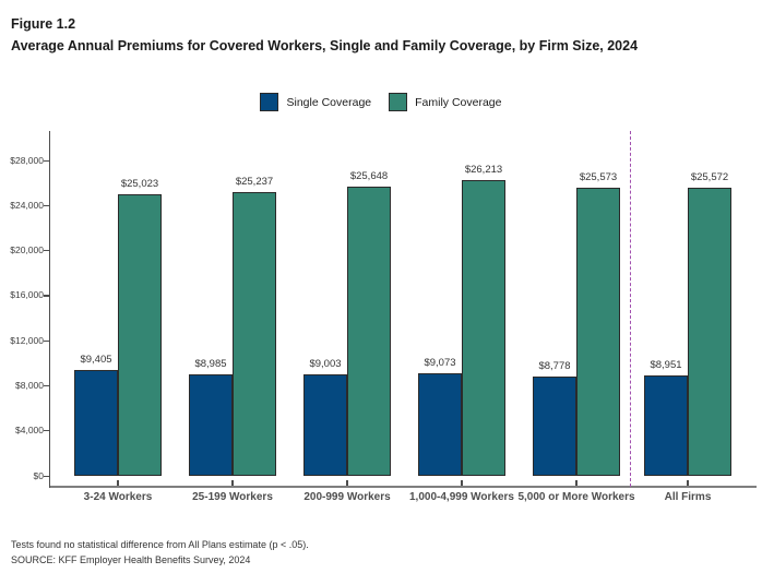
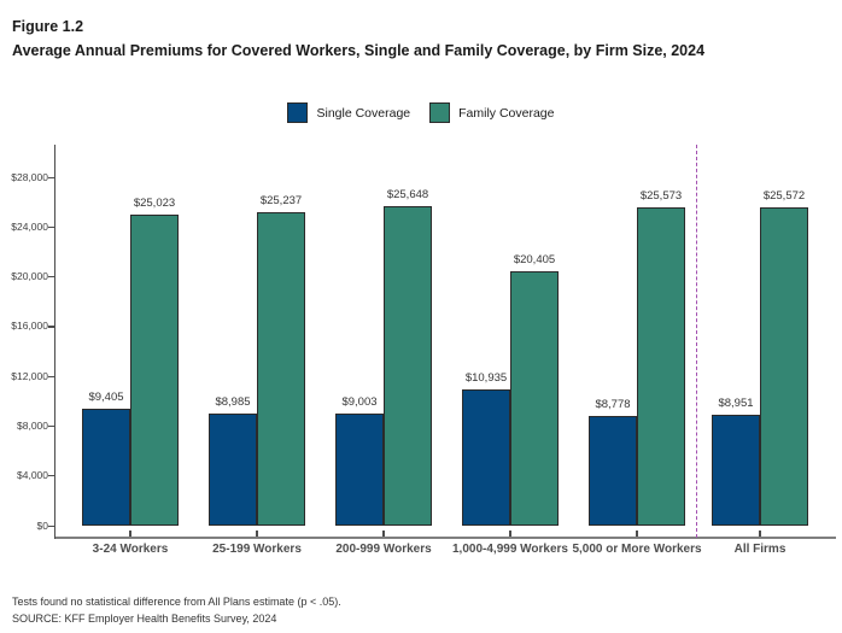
Single Coverage/1,000-4,999 Workers: $9,073 -> $10,935
Family Coverage/1,000-4,999 Workers: $26,213 -> $20,405
